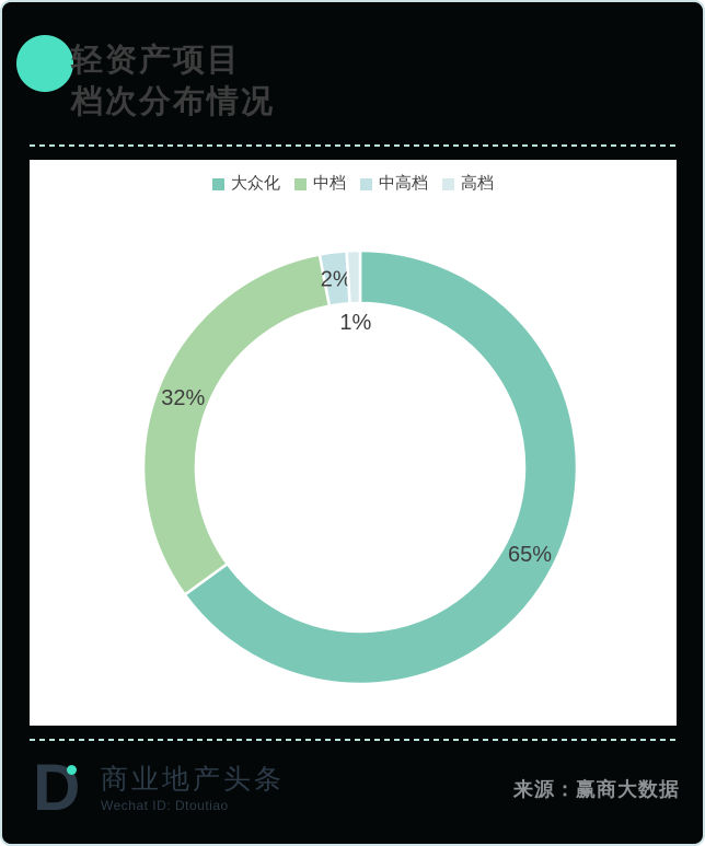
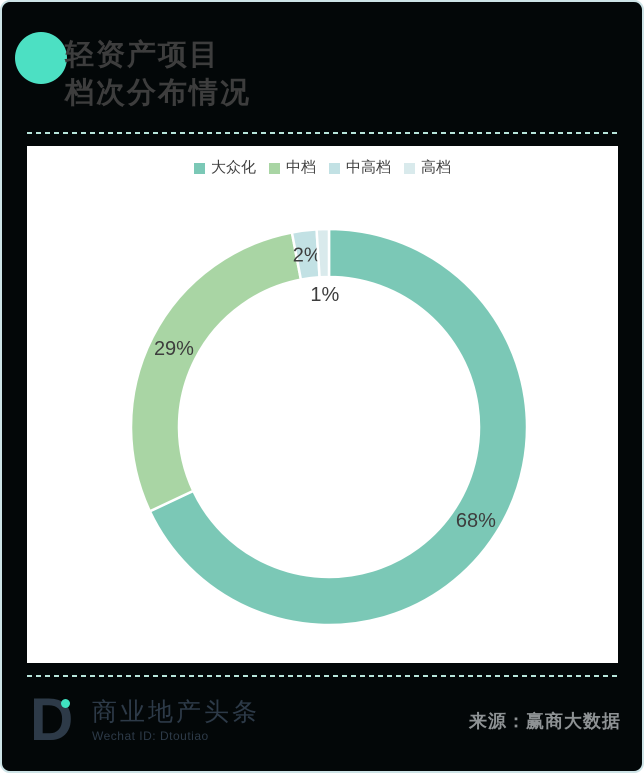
大众化: 65% -> 68%
中档: 32% -> 29%
